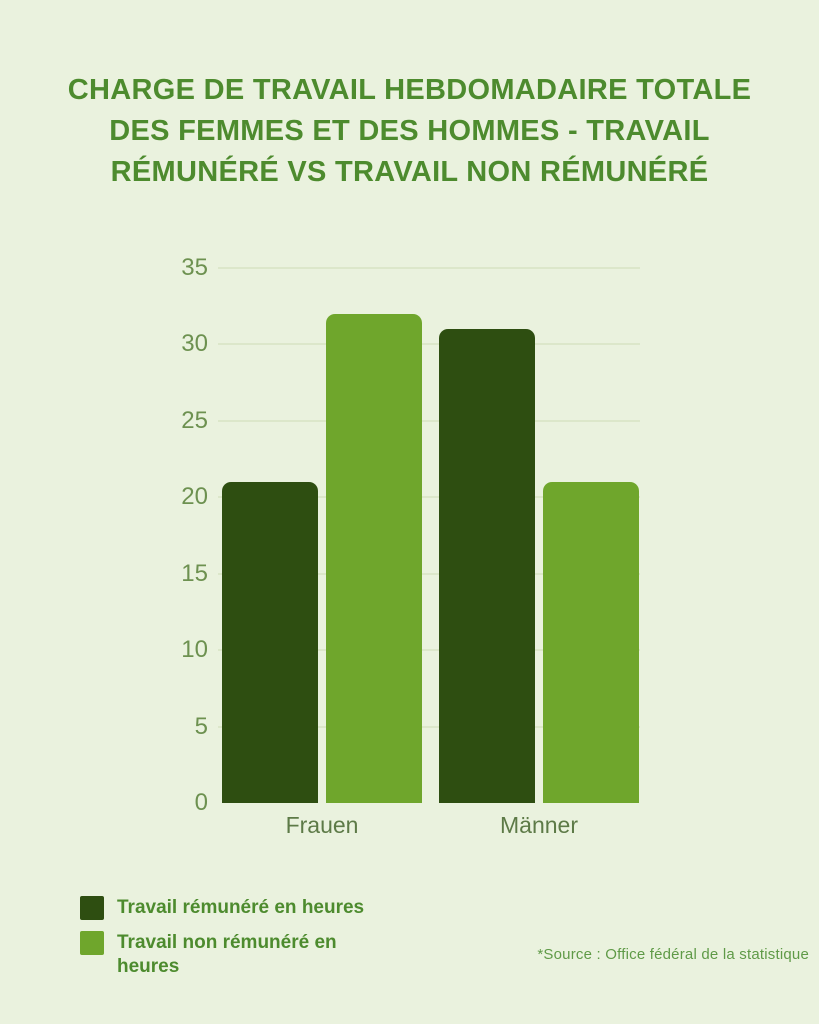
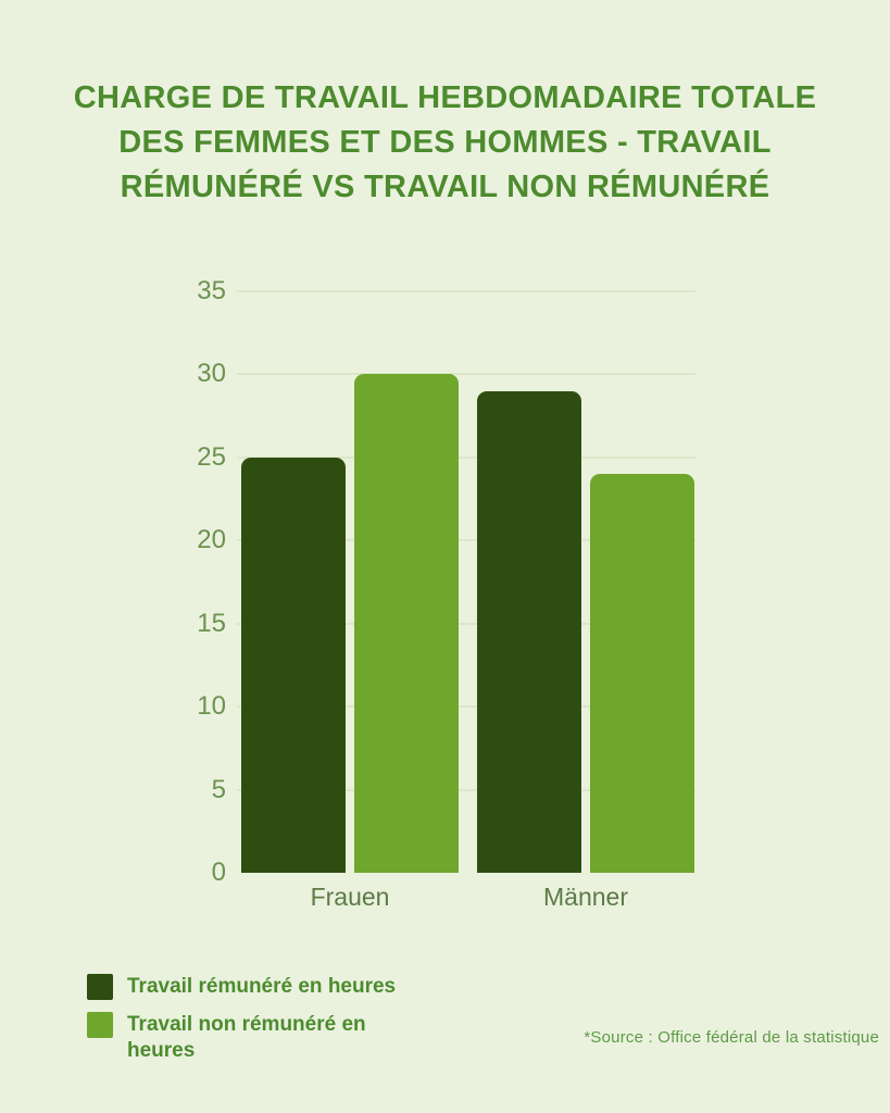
Travail rémunéré en heures/Frauen: 21 -> 25
Travail non rémunéré en heures/Frauen: 32 -> 30
Travail rémunéré en heures/Männer: 31 -> 29
Travail non rémunéré en heures/Männer: 21 -> 24
